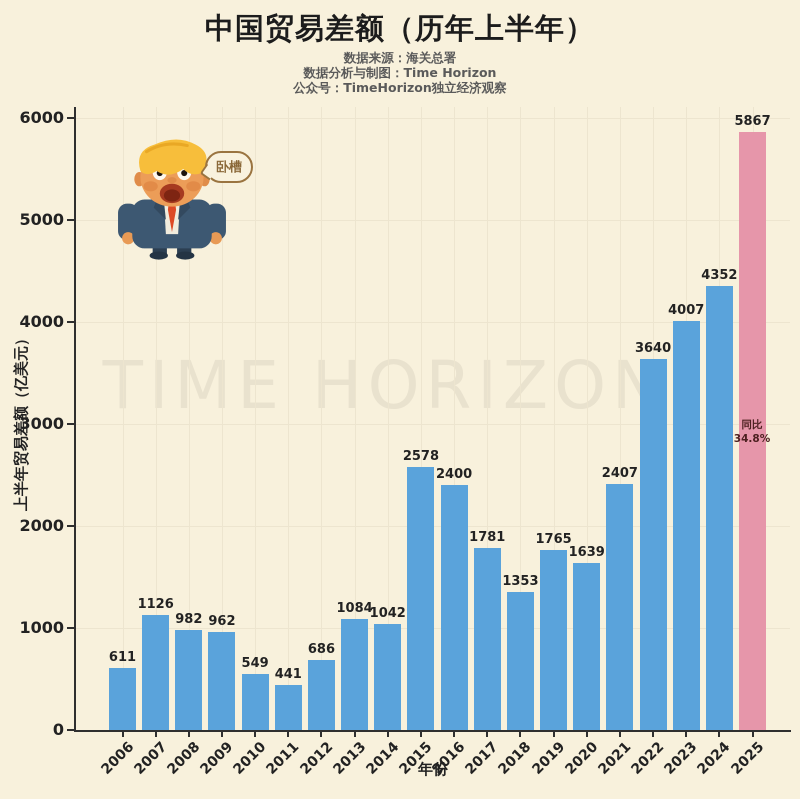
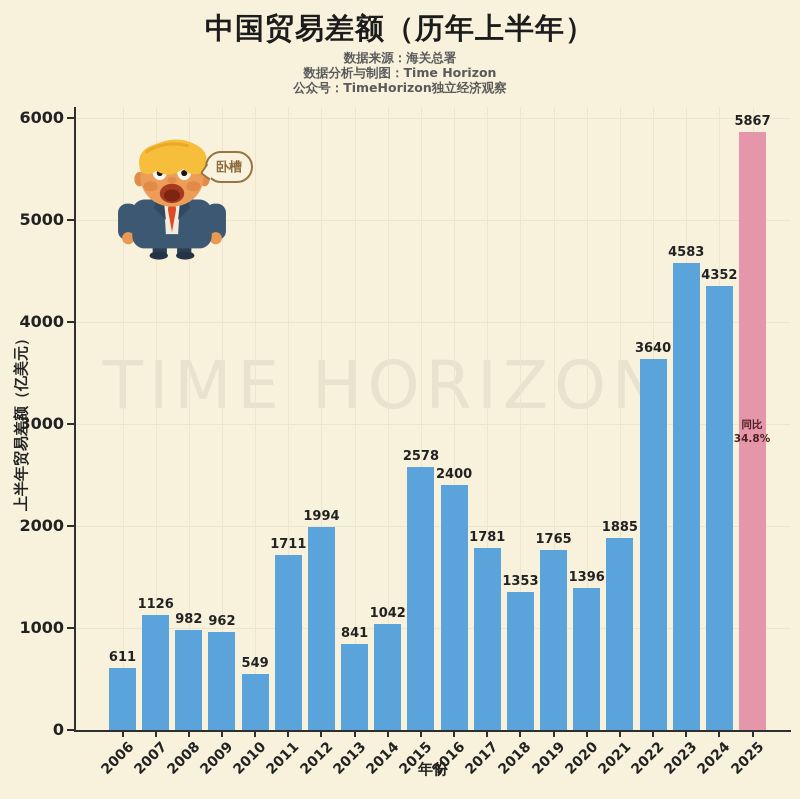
2011: 441 -> 1711
2012: 686 -> 1994
2013: 1084 -> 841
2020: 1639 -> 1396
2021: 2407 -> 1885
2023: 4007 -> 4583
